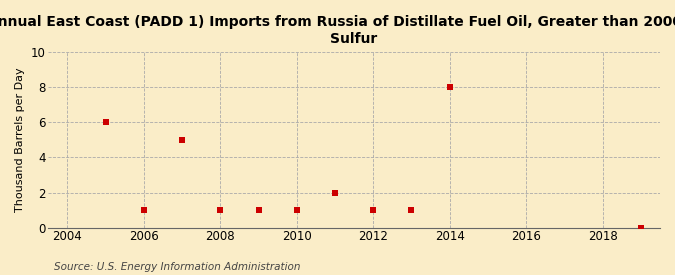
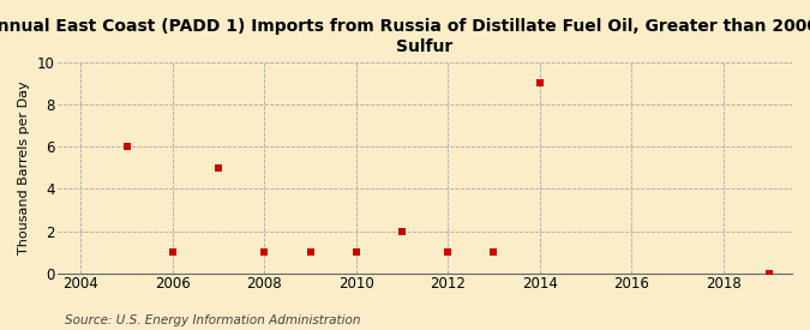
2014: 8 -> 9
